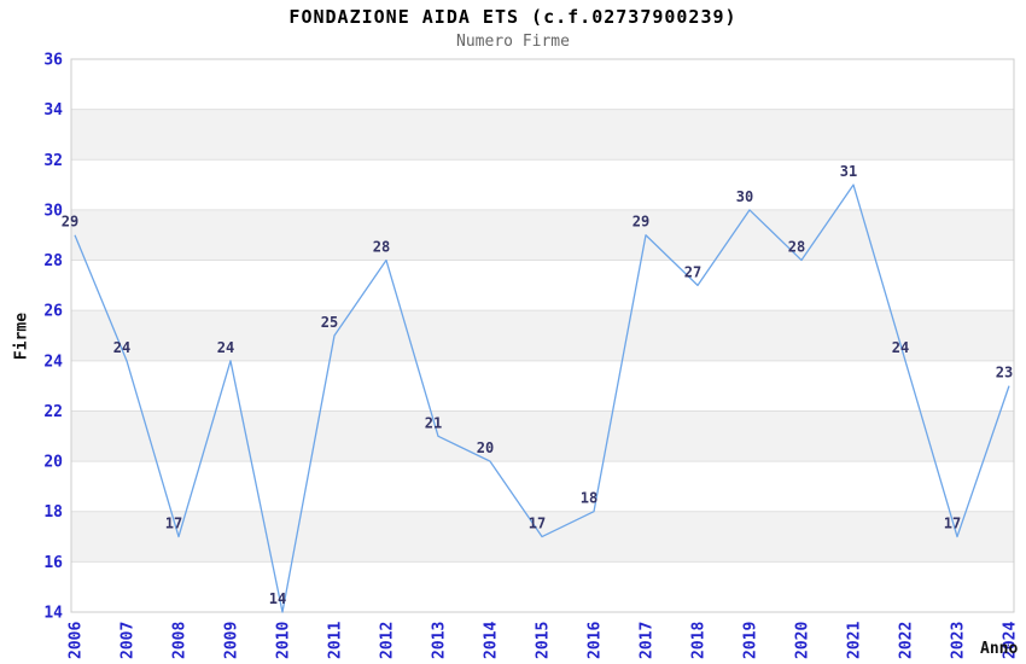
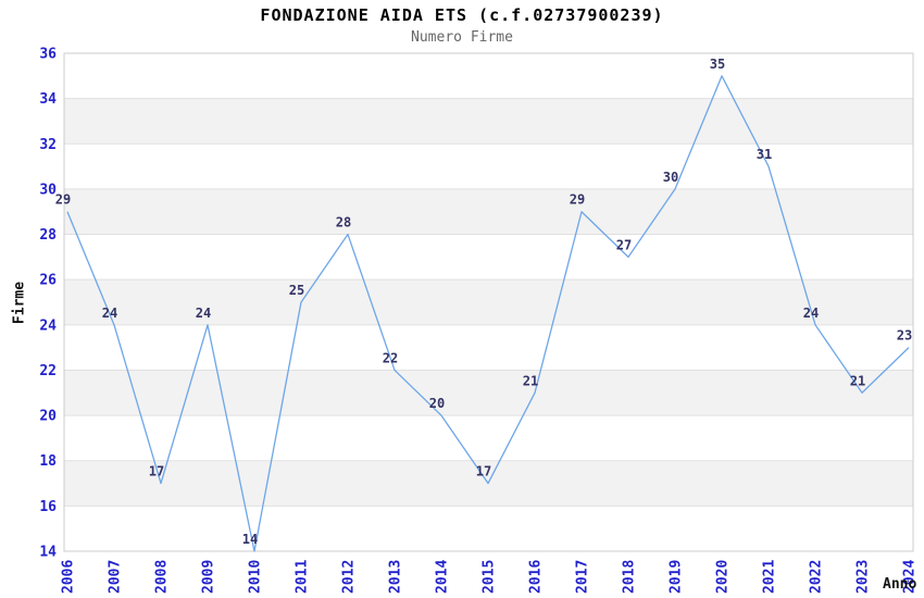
2013: 21 -> 22
2016: 18 -> 21
2020: 28 -> 35
2023: 17 -> 21
